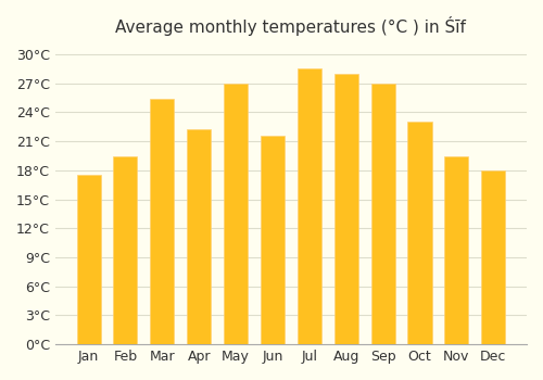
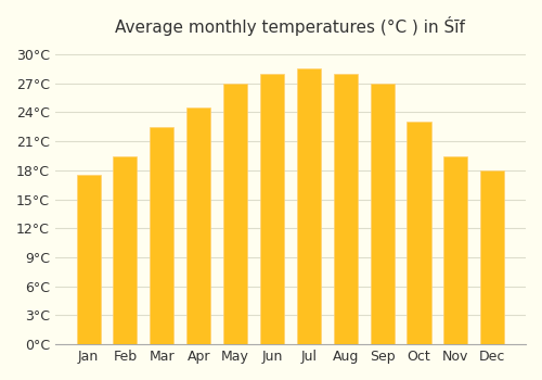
Mar: 25.4°C -> 22.5°C
Apr: 22.2°C -> 24.5°C
Jun: 21.6°C -> 28.0°C
